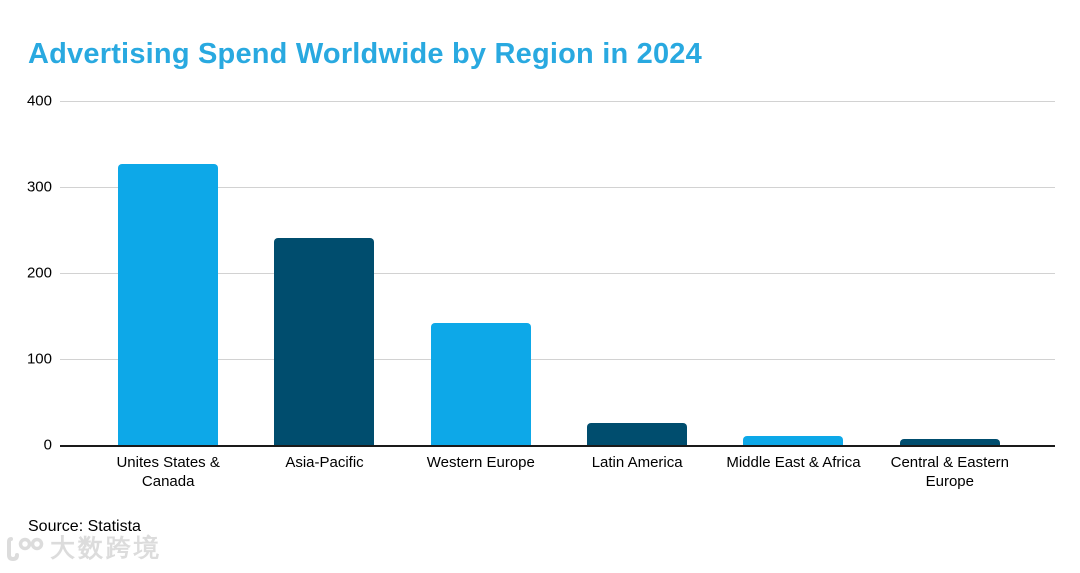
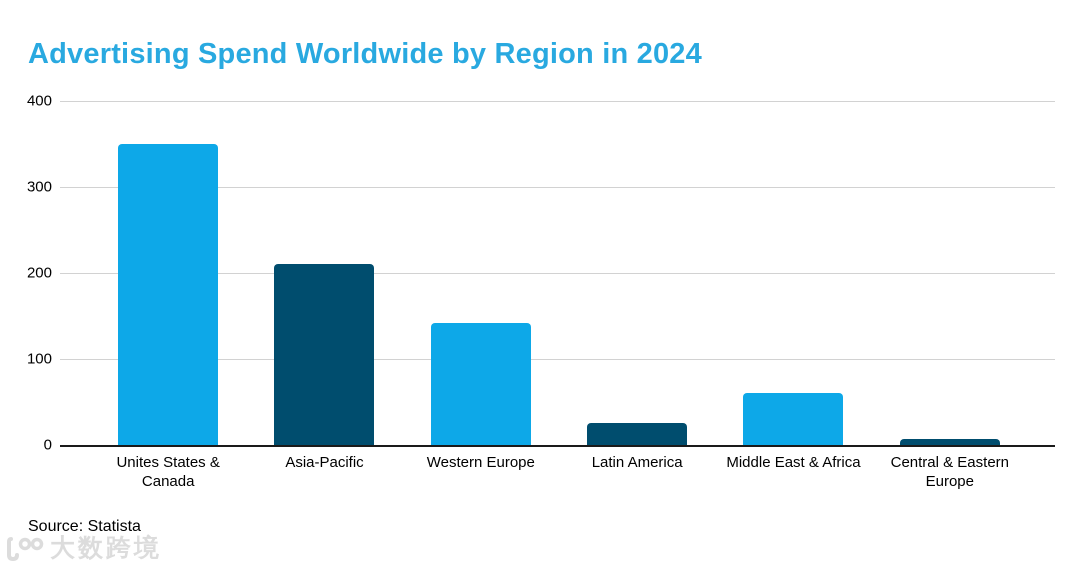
Unites States & Canada: 330 -> 350
Asia-Pacific: 240 -> 210
Middle East & Africa: 10 -> 60
